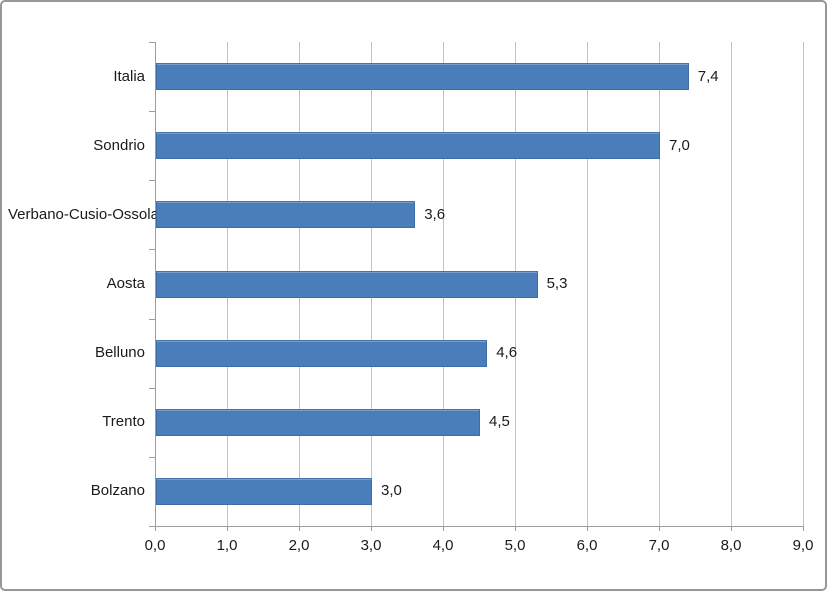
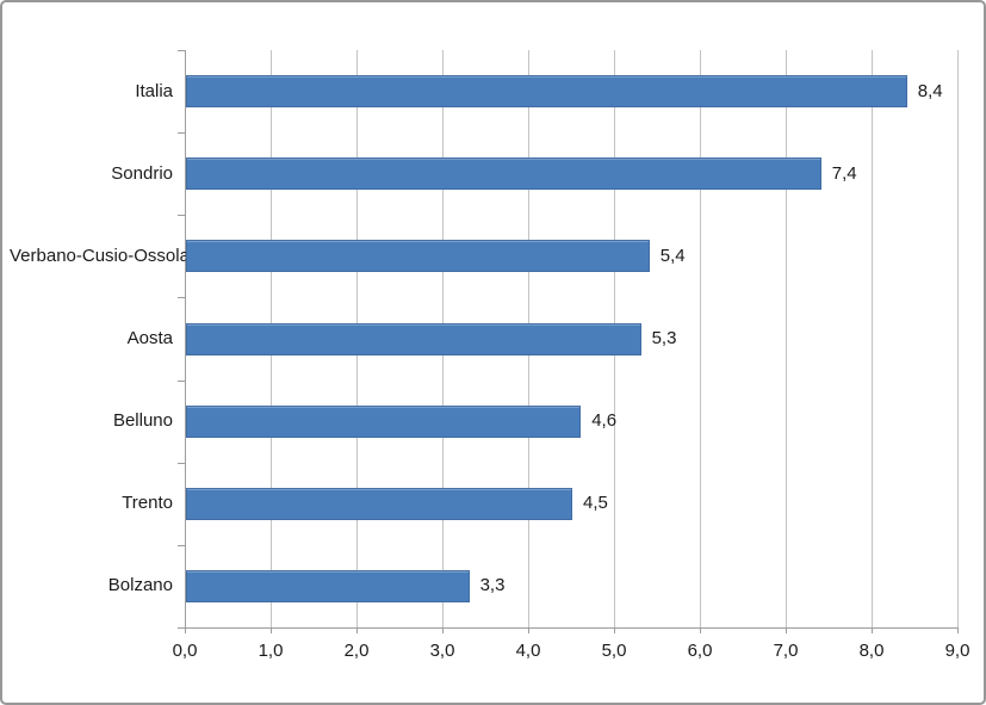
Italia: 7,4 -> 8,4
Sondrio: 7,0 -> 7,4
Verbano-Cusio-Ossola: 3,6 -> 5,4
Bolzano: 3,0 -> 3,3
